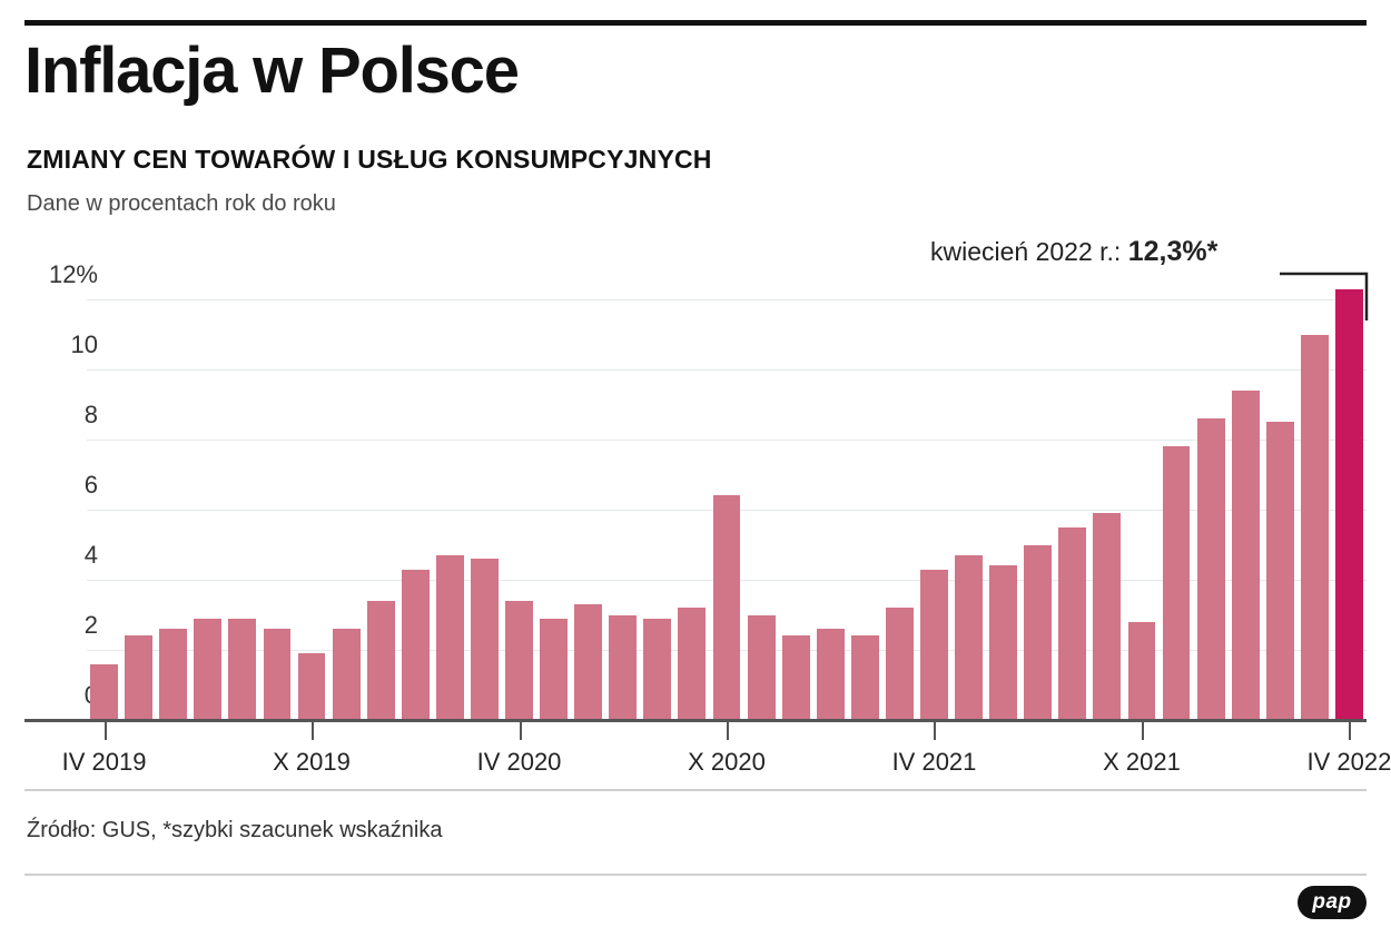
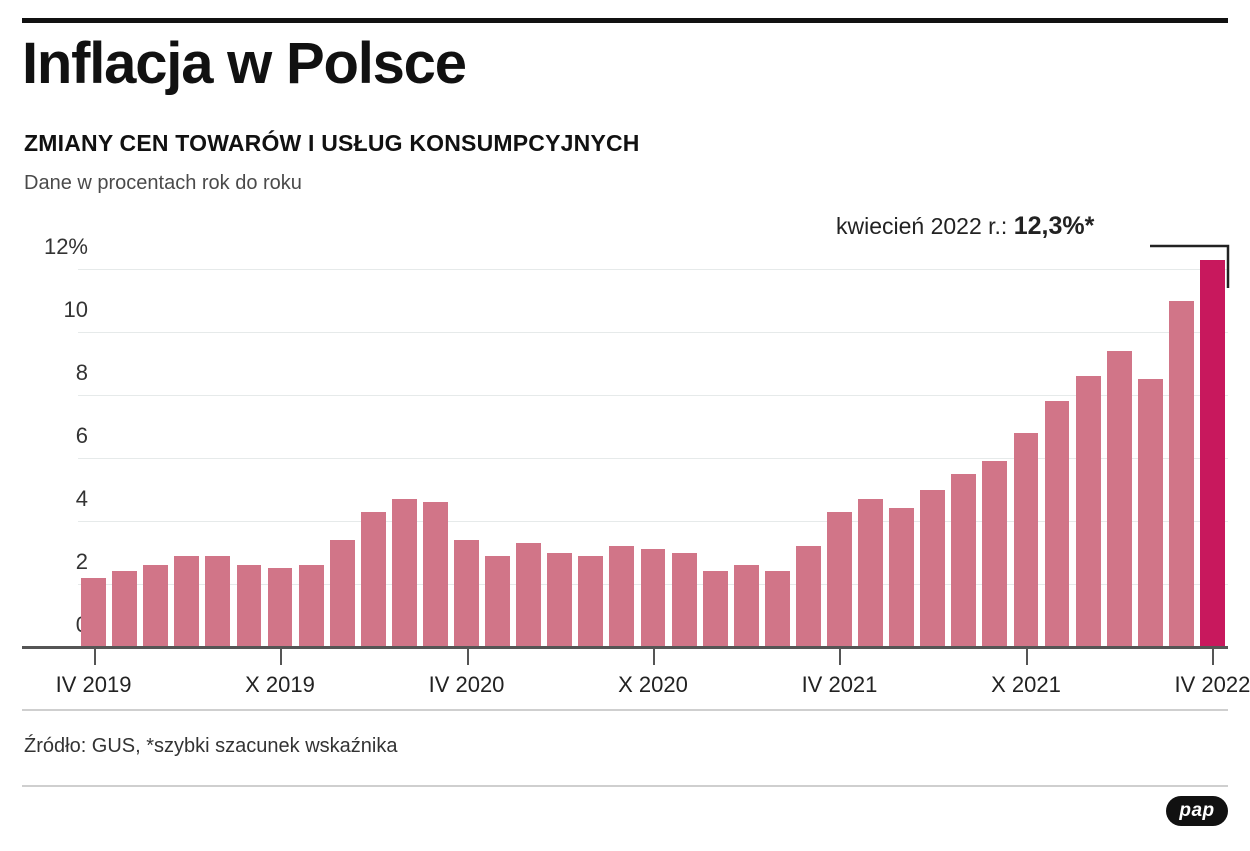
IV 2019: 1.6% -> 2.2%
X 2019: 1.9% -> 2.5%
X 2020: 6.4% -> 3.1%
X 2021: 2.8% -> 6.8%
